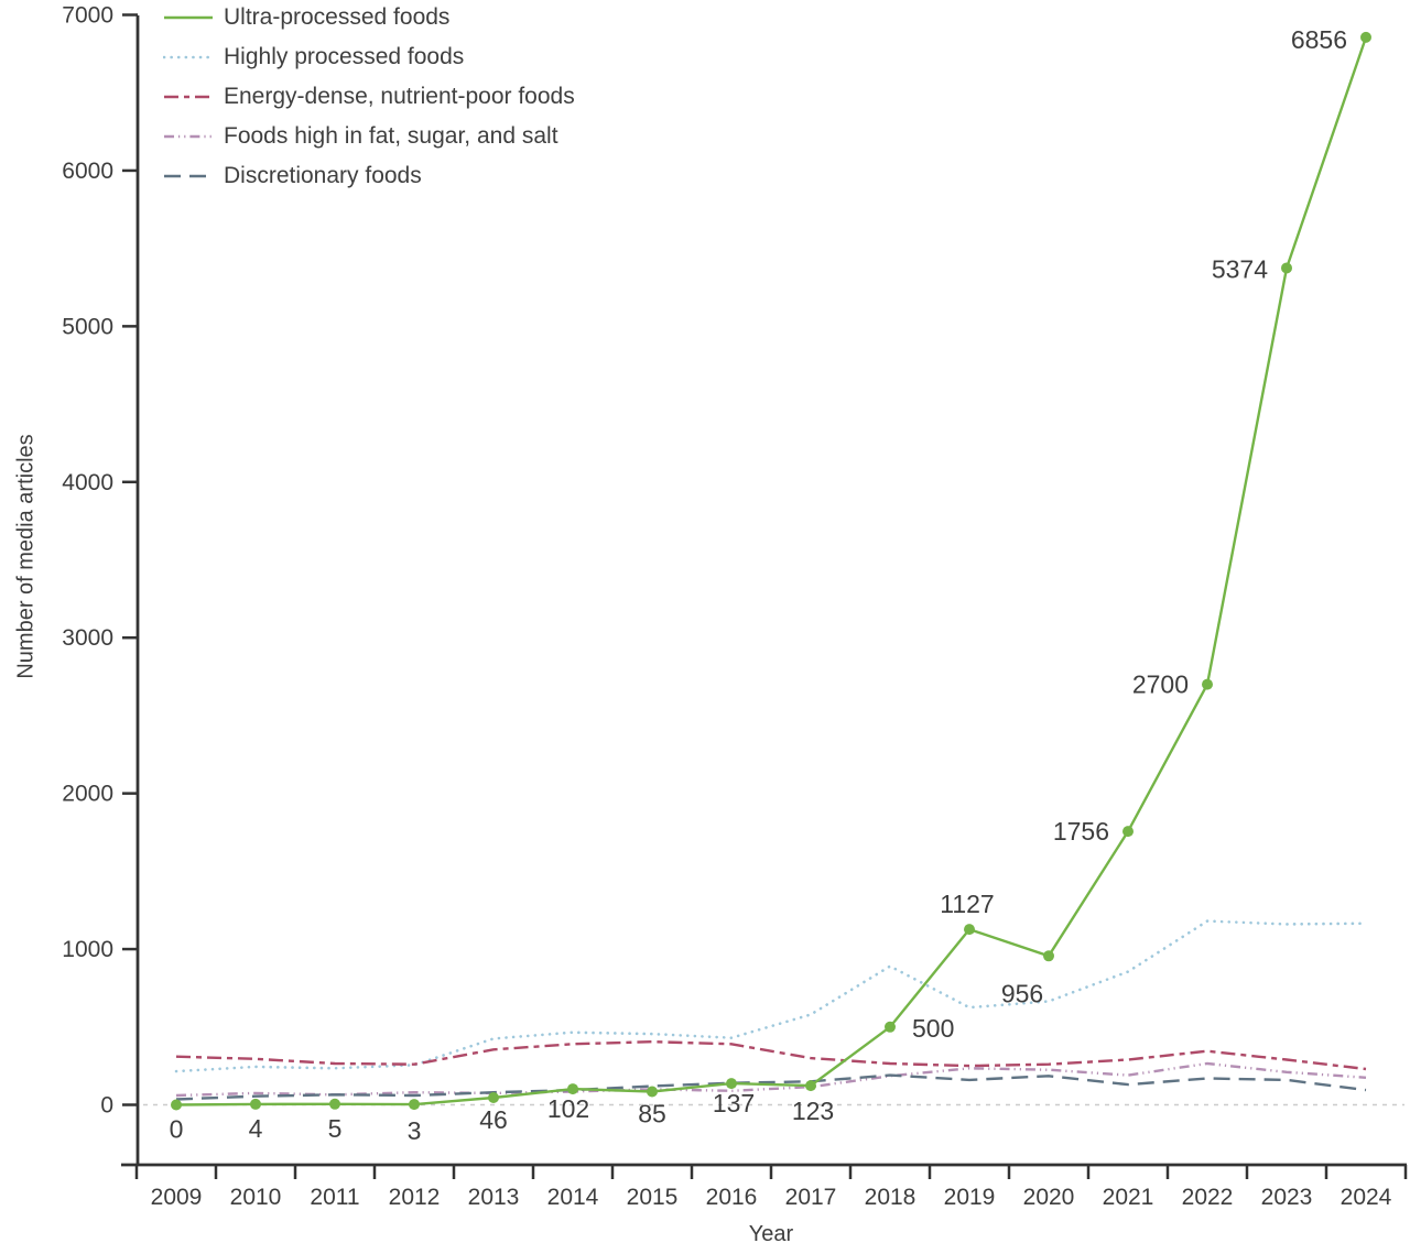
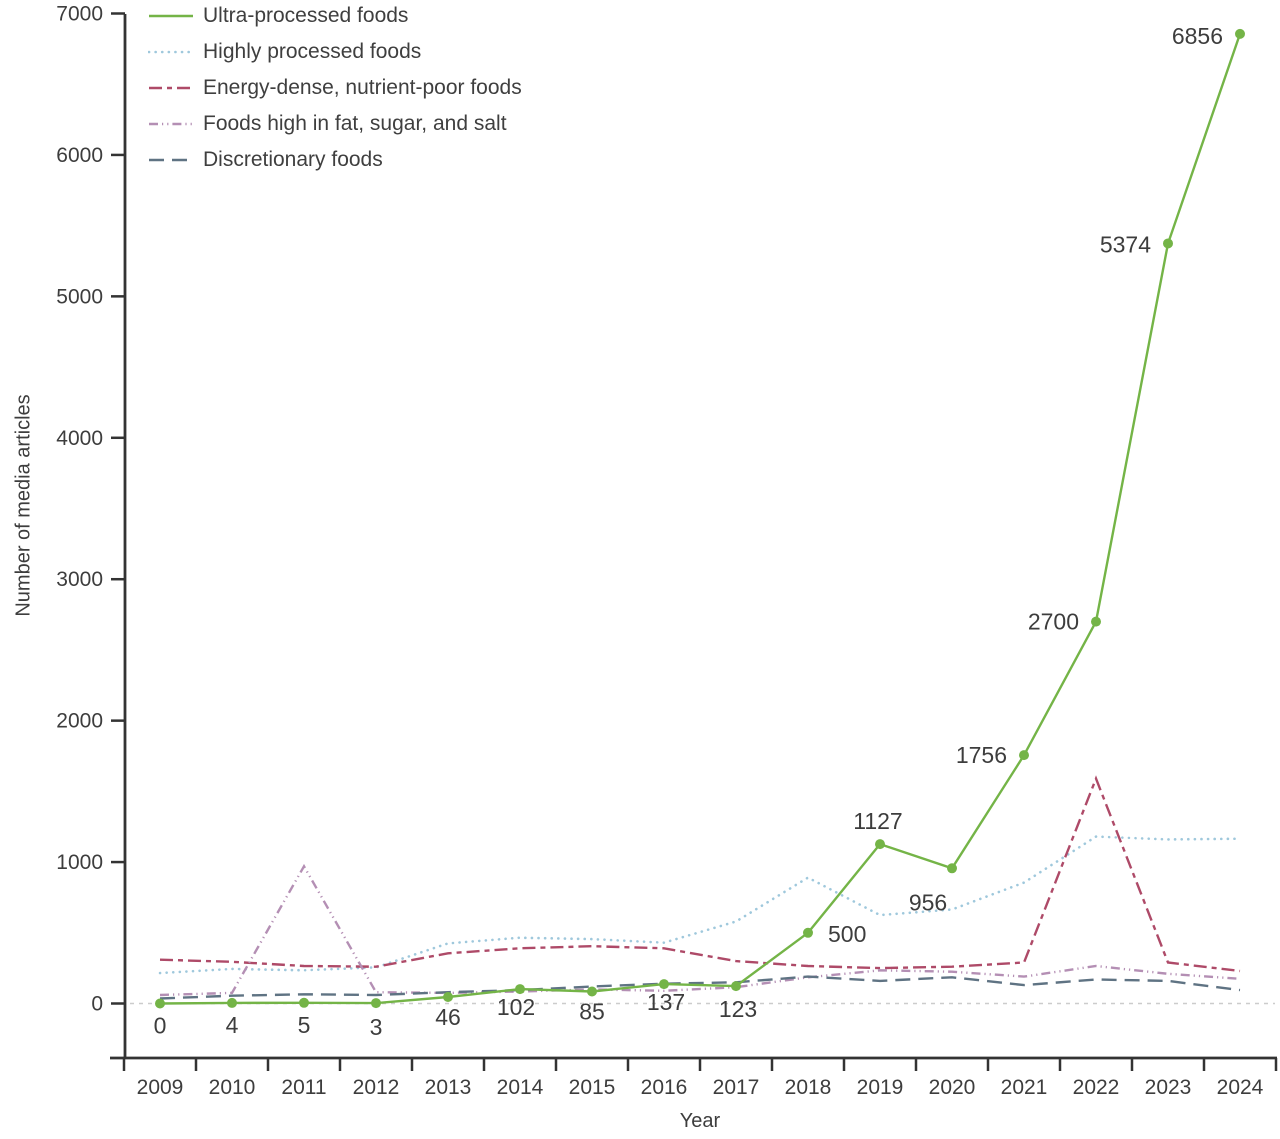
Foods high in fat, sugar, and salt/2011: 60 -> 970
Energy-dense, nutrient-poor foods/2022: 340 -> 1590
